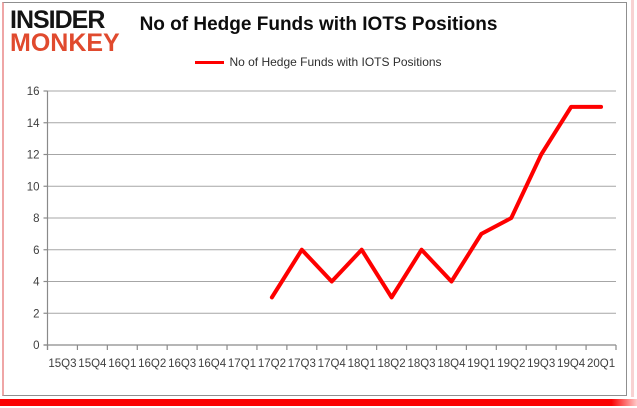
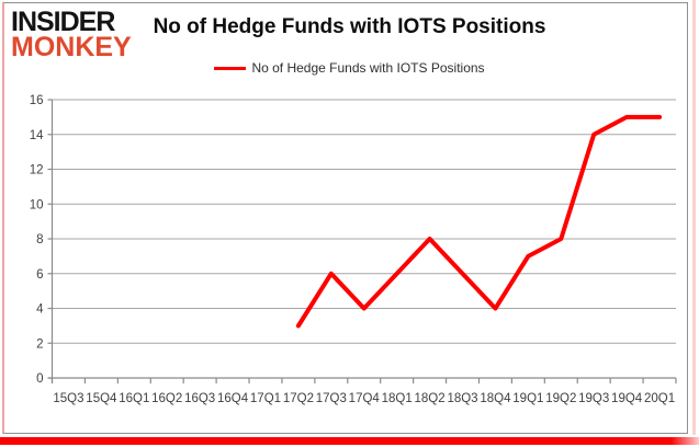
18Q2: 3 -> 8
19Q3: 12 -> 14
